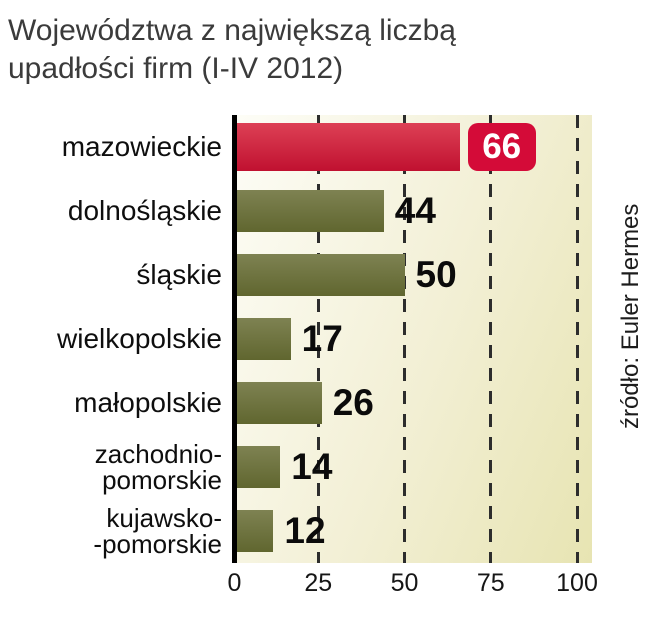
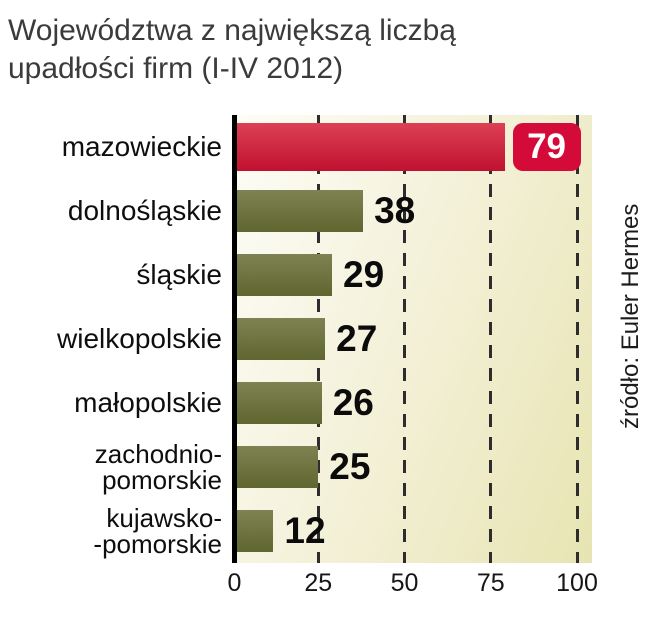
mazowieckie: 66 -> 79
dolnośląskie: 44 -> 38
śląskie: 50 -> 29
wielkopolskie: 17 -> 27
zachodnio- pomorskie: 14 -> 25
